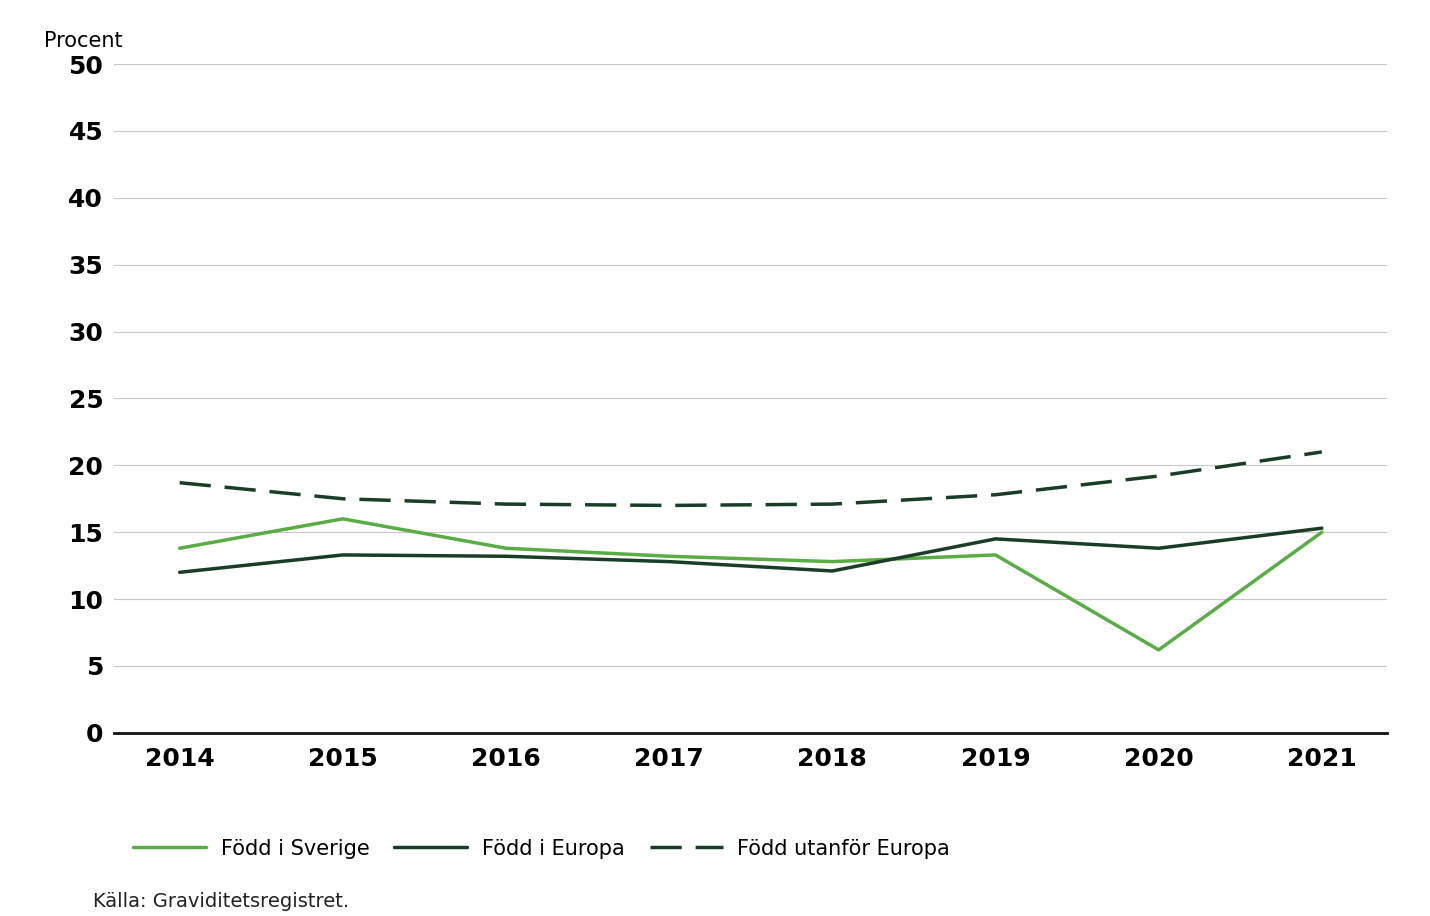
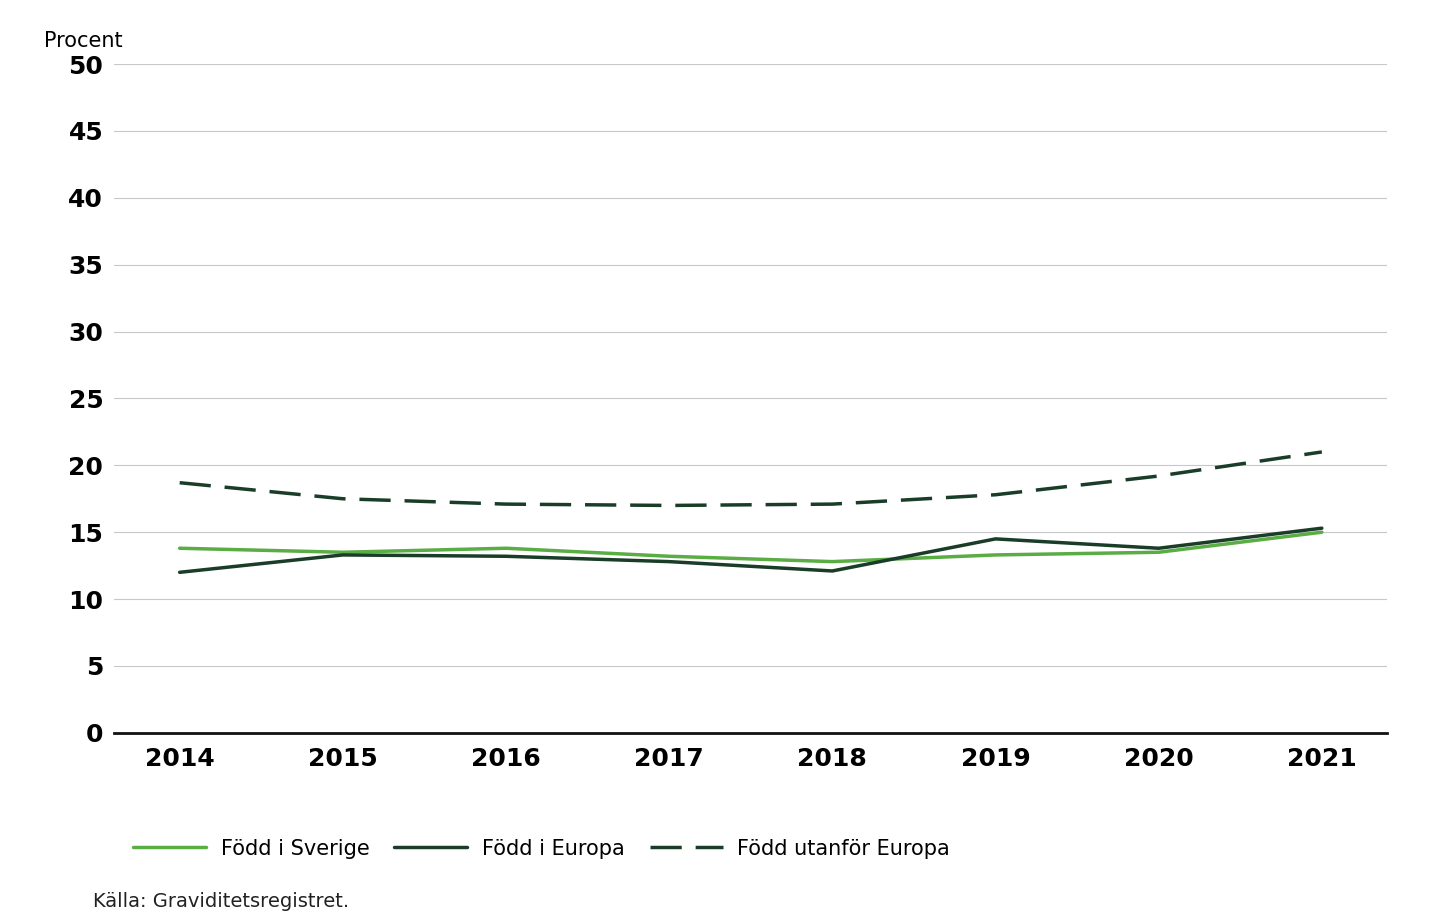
Född i Sverige/2015: 16.0 -> 13.5
Född i Sverige/2020: 6.2 -> 13.5
